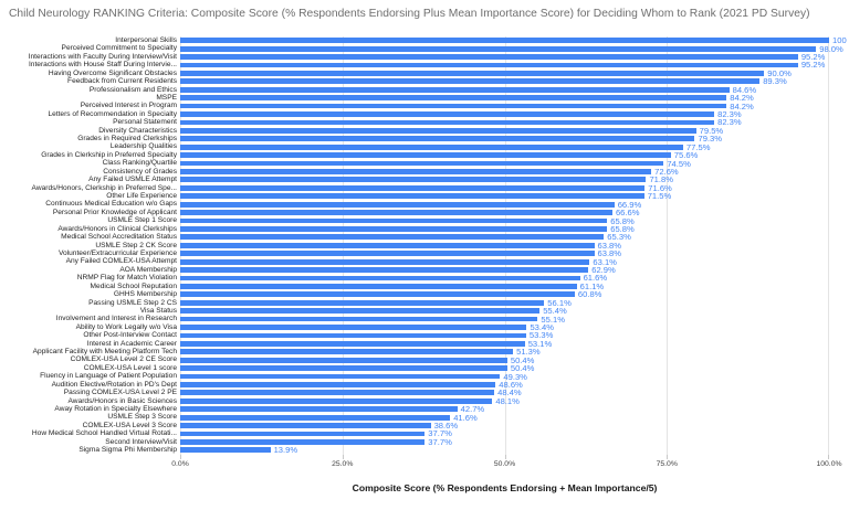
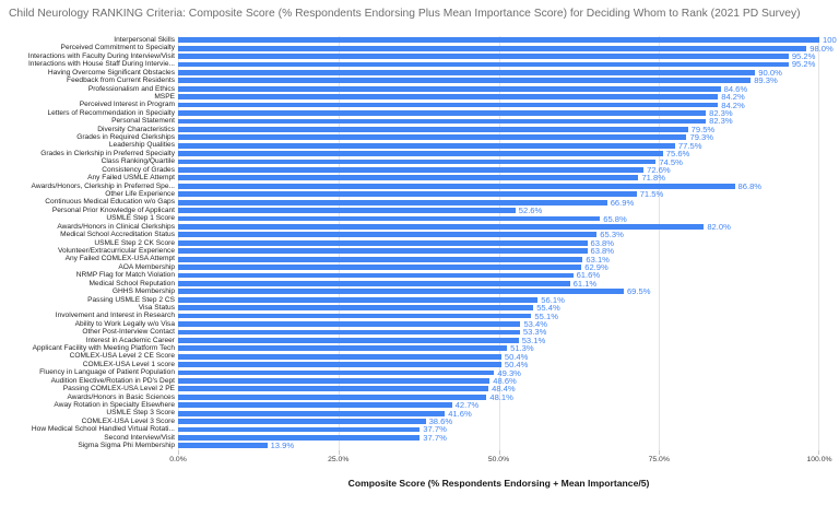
Awards/Honors, Clerkship in Preferred Spe...: 71.6% -> 86.8%
Personal Prior Knowledge of Applicant: 66.6% -> 52.6%
Awards/Honors in Clinical Clerkships: 65.8% -> 82.0%
GHHS Membership: 60.8% -> 69.5%
